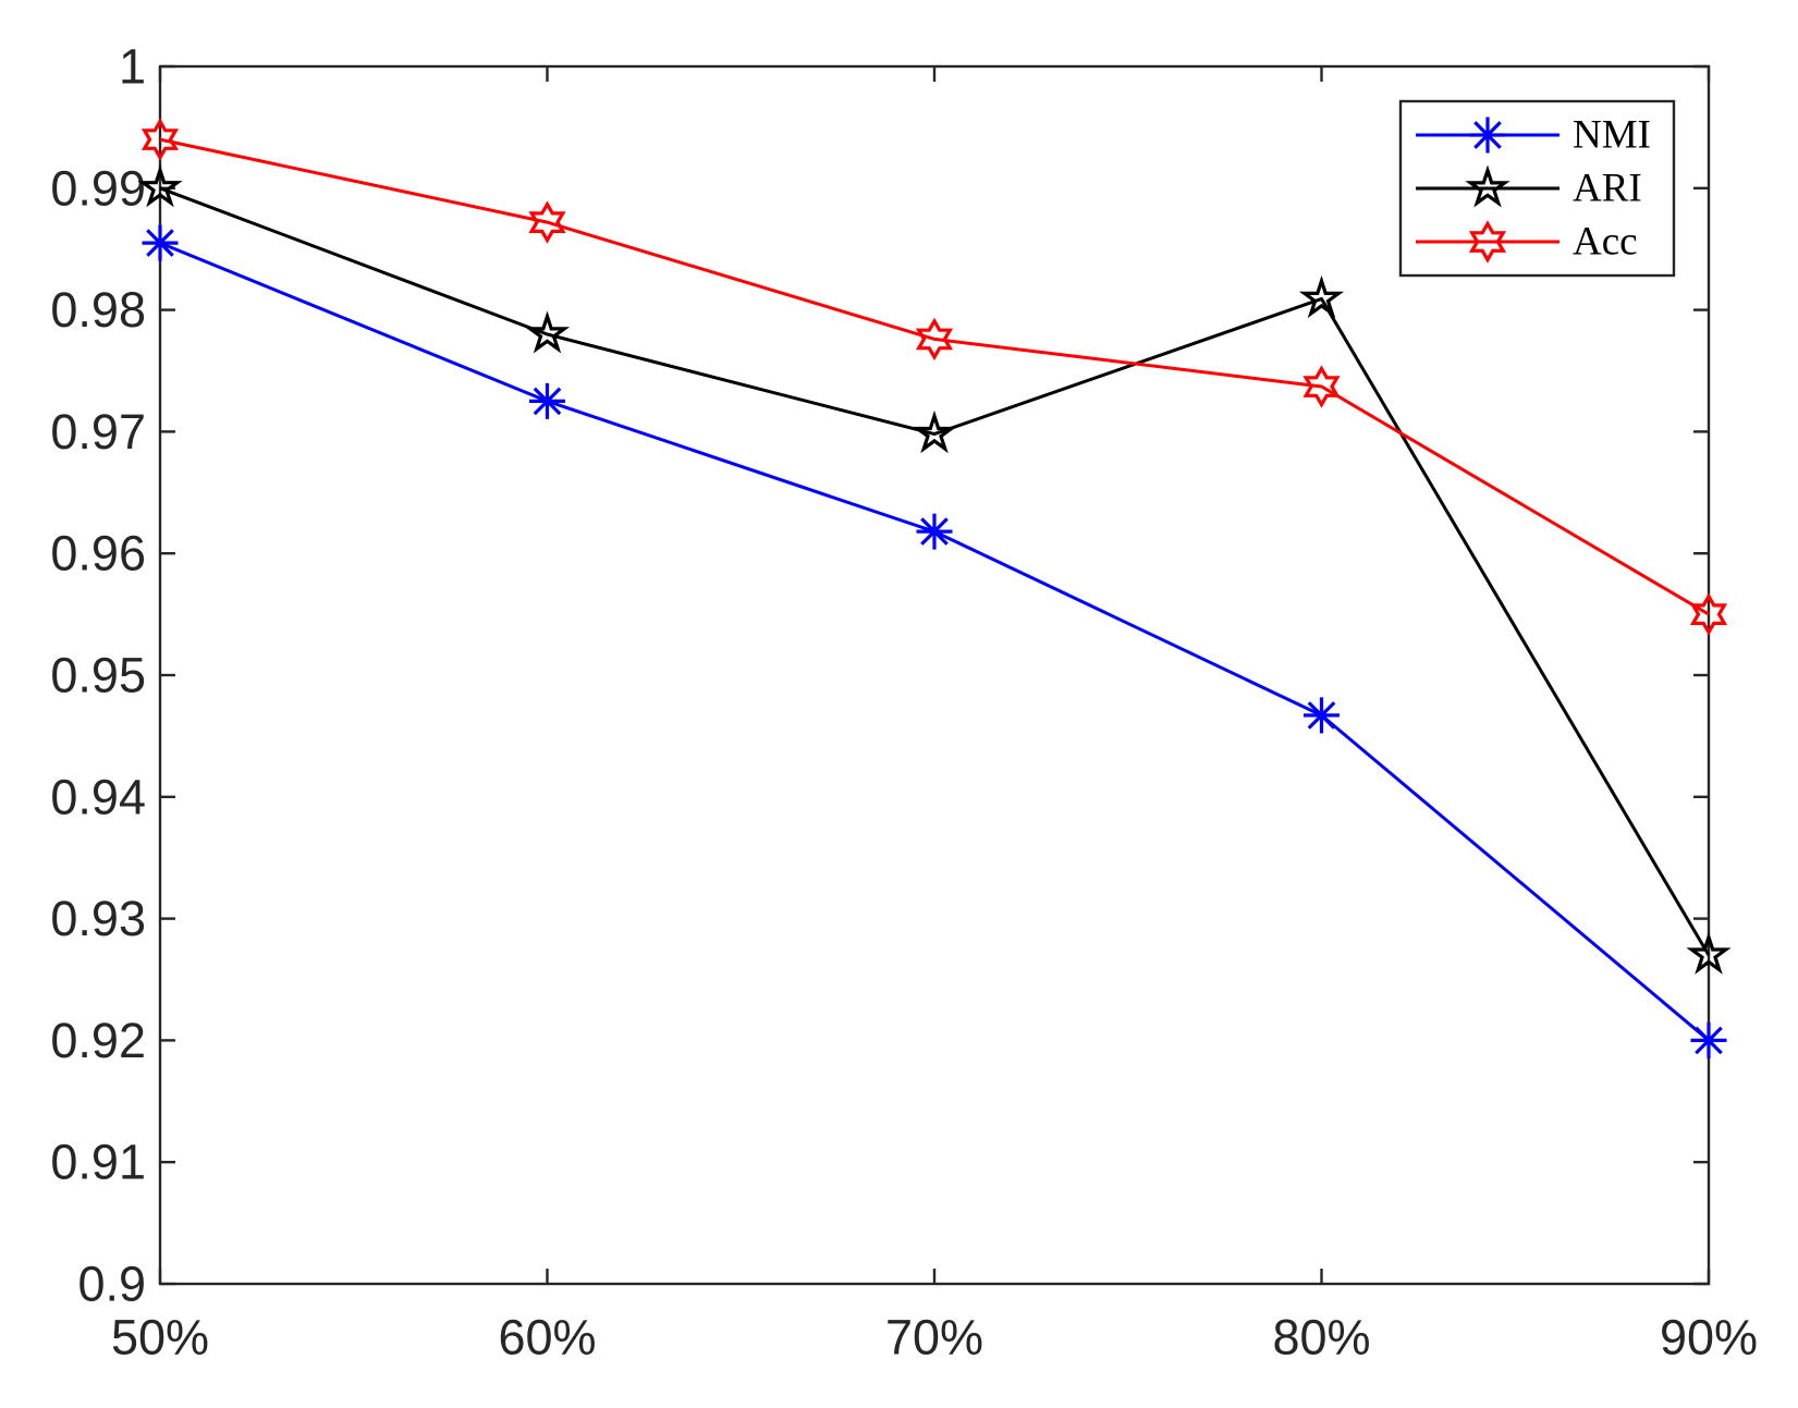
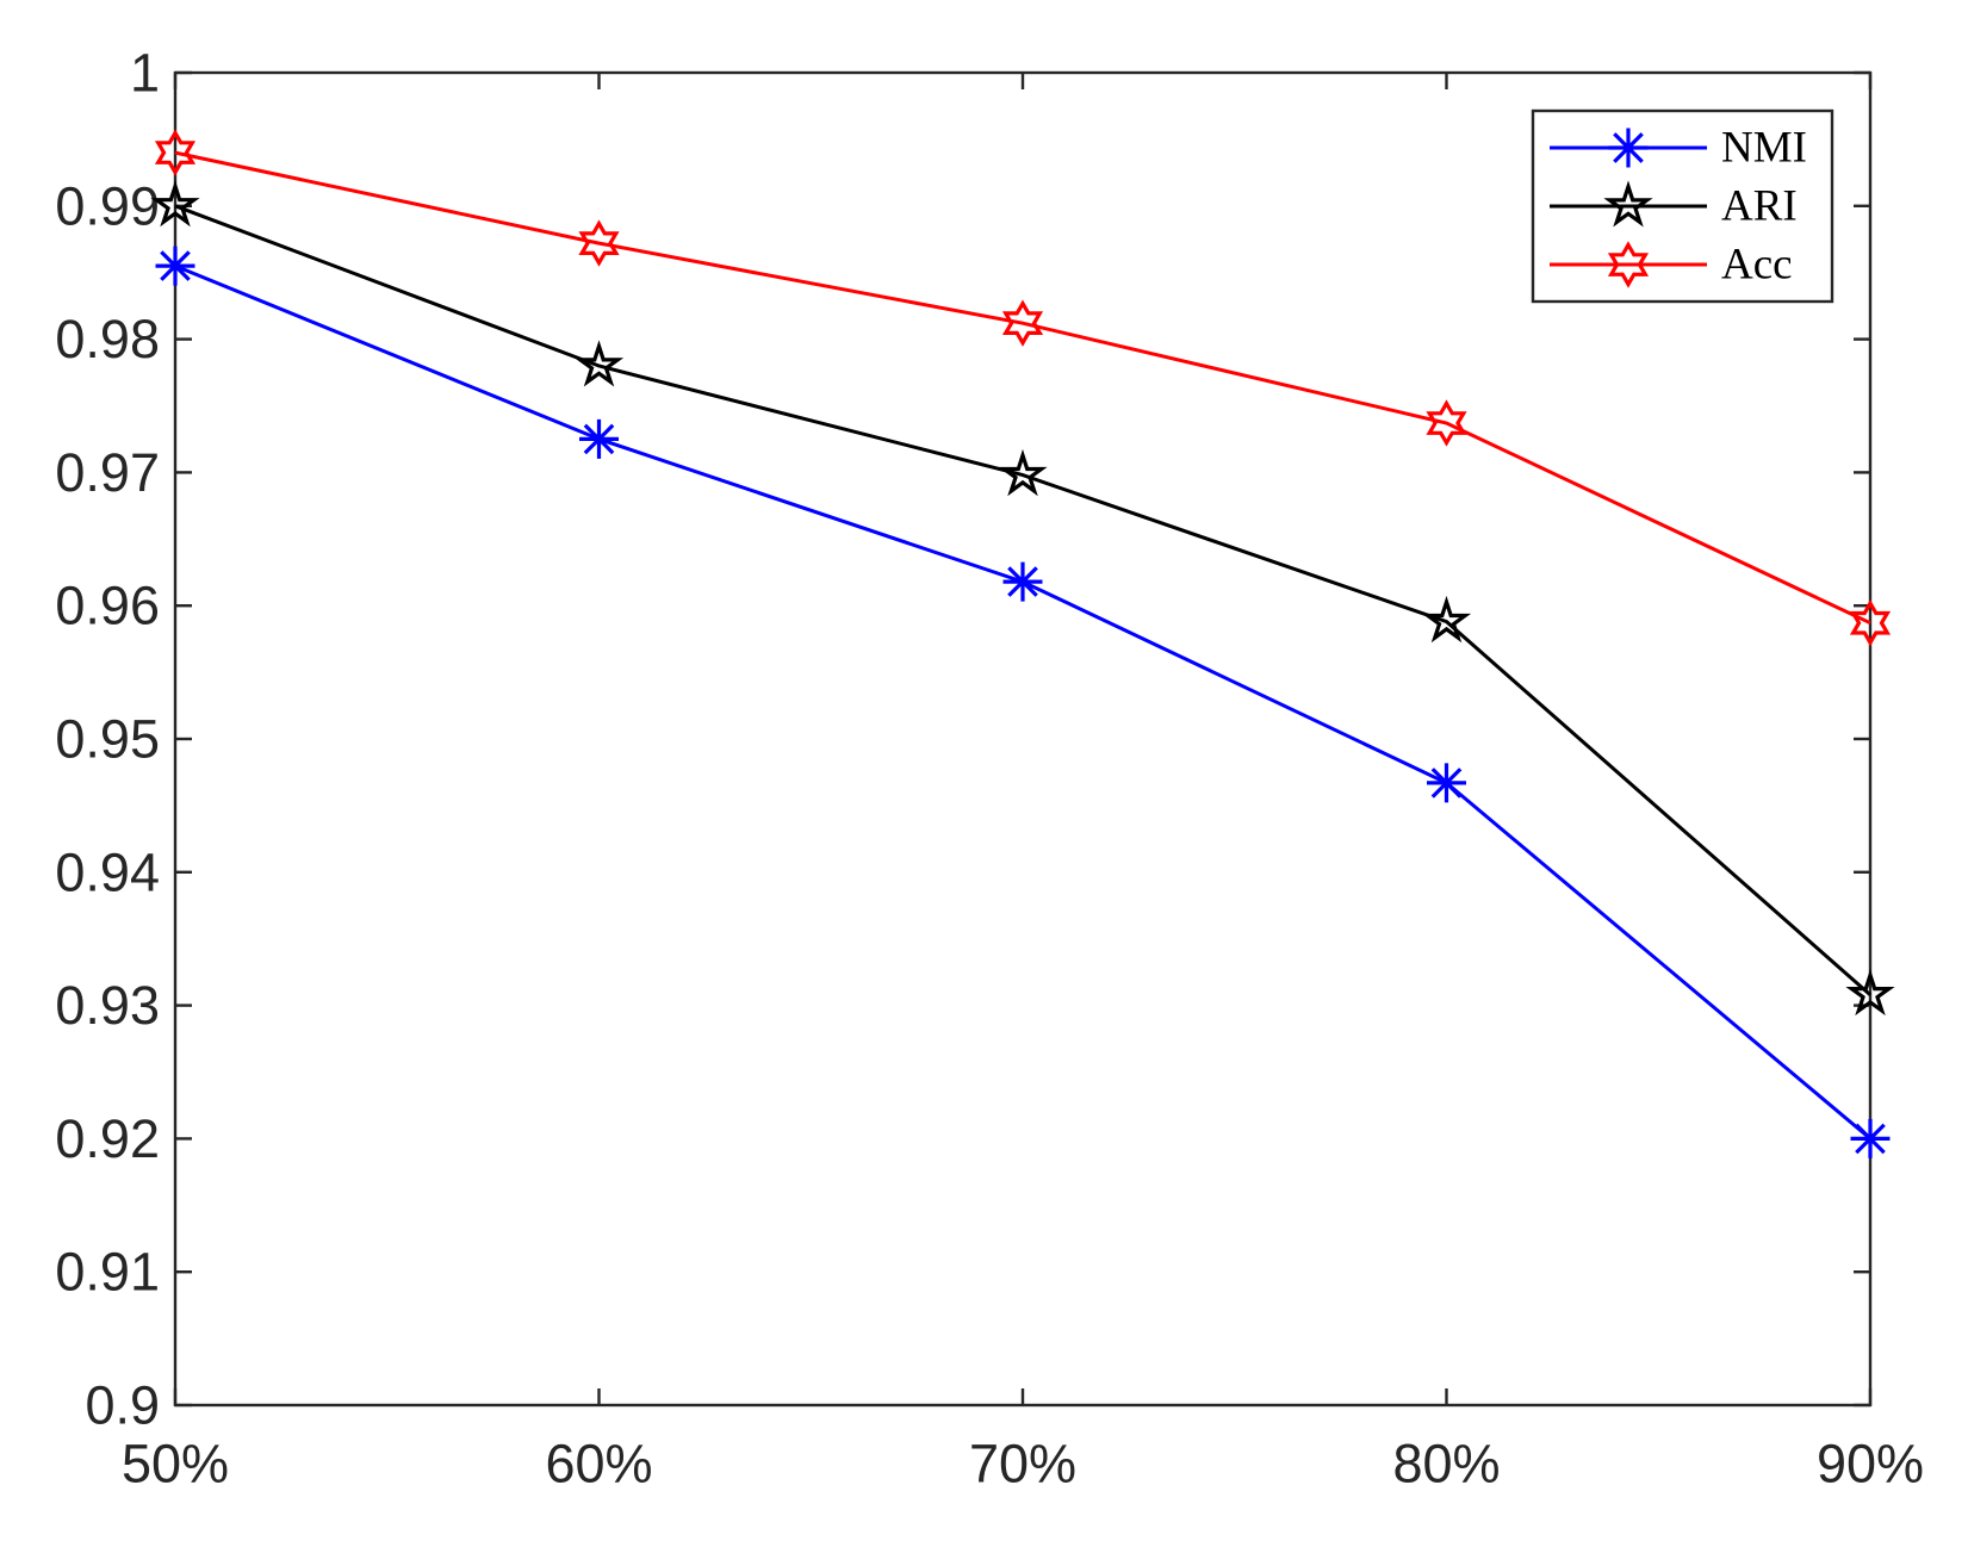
Acc/70%: 0.9776 -> 0.9812
ARI/80%: 0.9809 -> 0.9588
ARI/90%: 0.9270 -> 0.9308
Acc/90%: 0.9550 -> 0.9587
